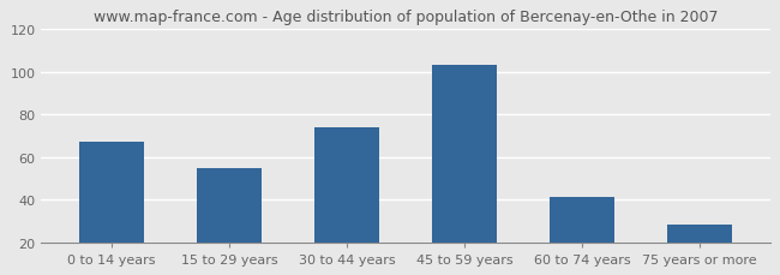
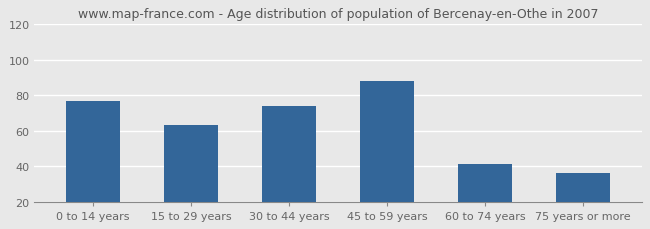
0 to 14 years: 67 -> 77
15 to 29 years: 55 -> 63
45 to 59 years: 103 -> 88
75 years or more: 28 -> 36
